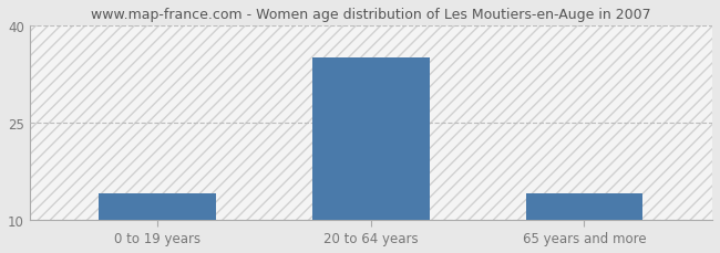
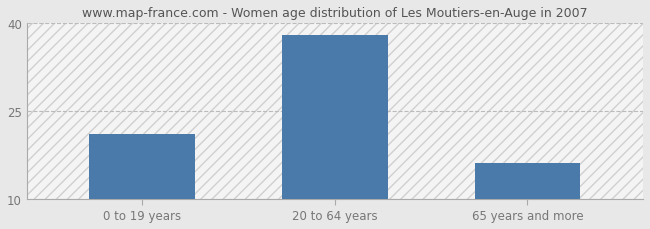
0 to 19 years: 14 -> 21
20 to 64 years: 35 -> 38
65 years and more: 14 -> 16
